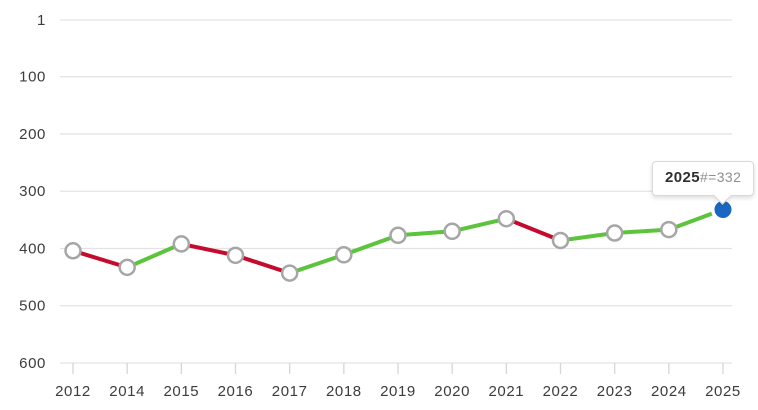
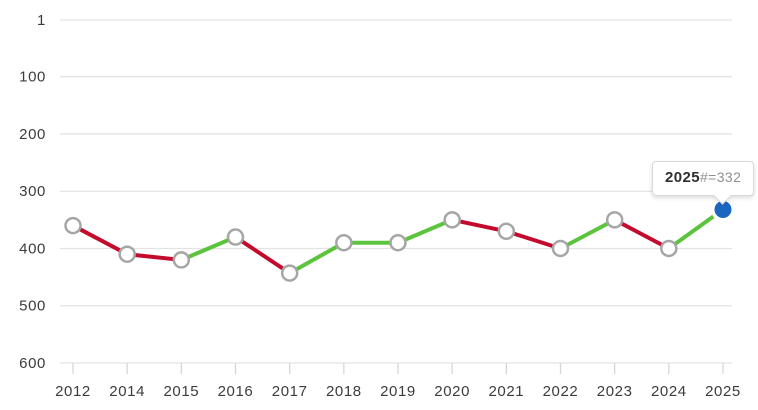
2012: 400 -> 360
2014: 430 -> 410
2015: 390 -> 420
2016: 410 -> 380
2018: 410 -> 390
2019: 380 -> 390
2020: 370 -> 350
2021: 350 -> 370
2022: 390 -> 400
2023: 370 -> 350
2024: 370 -> 400
